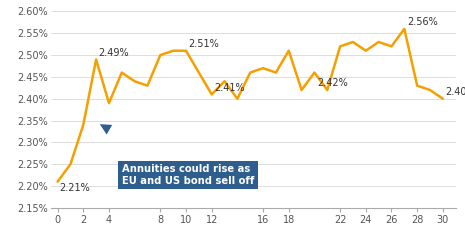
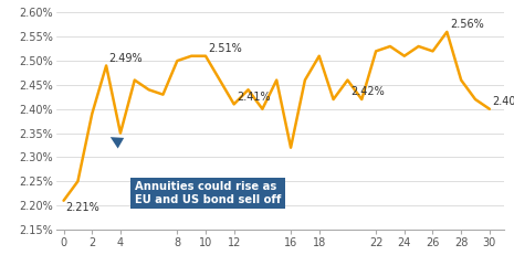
2: 2.34% -> 2.39%
4: 2.39% -> 2.35%
16: 2.47% -> 2.32%
28: 2.43% -> 2.46%
